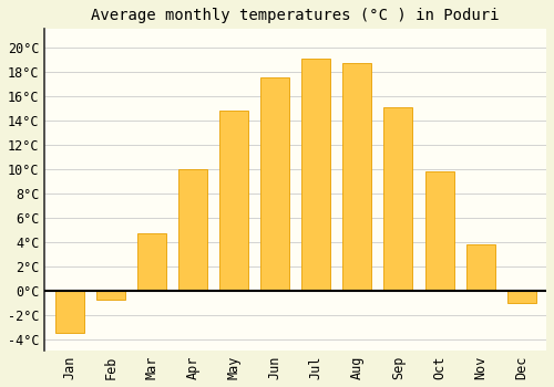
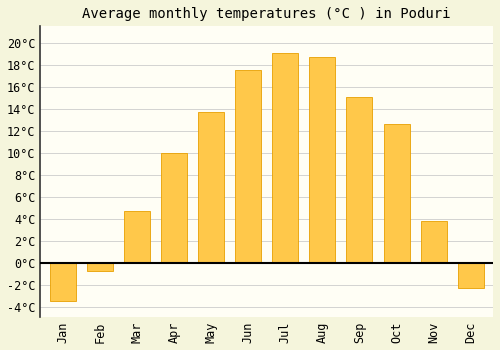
May: 14.8°C -> 13.7°C
Oct: 9.8°C -> 12.6°C
Dec: -1.0°C -> -2.3°C
